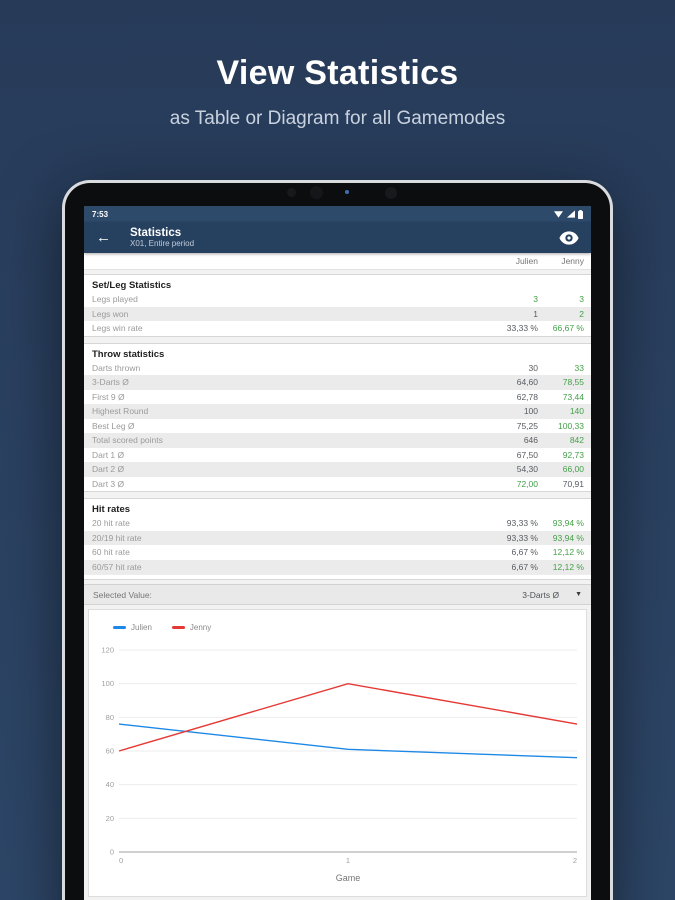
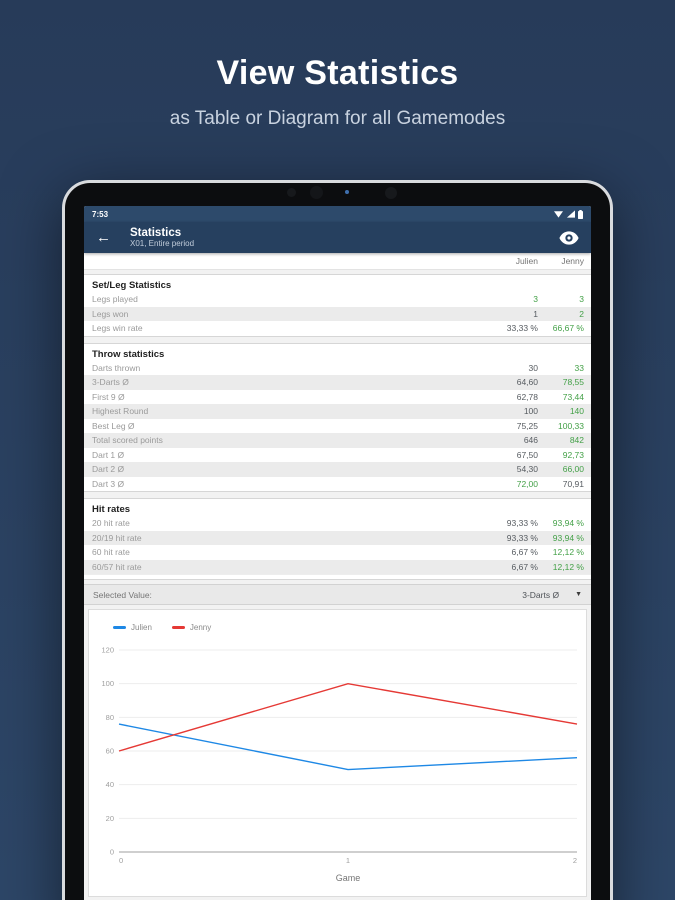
Julien/1: 61 -> 49
